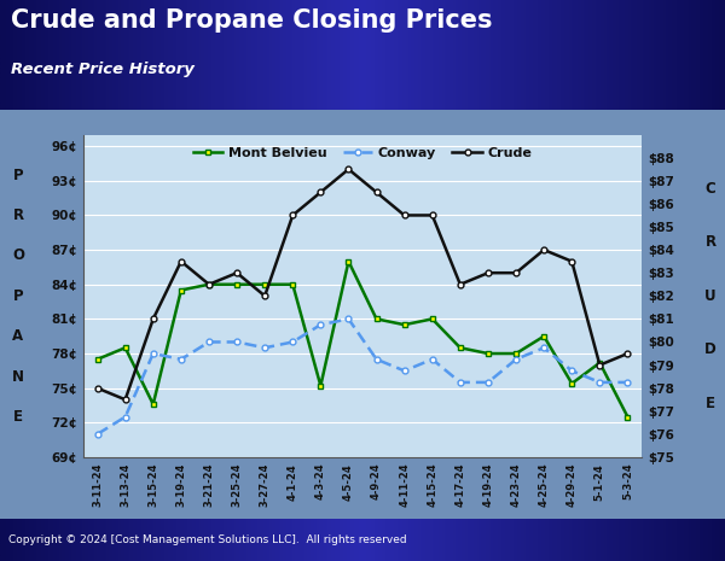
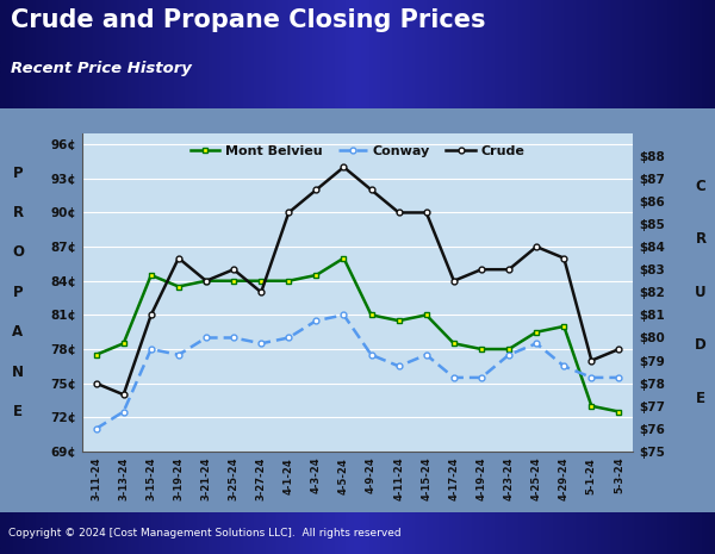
Mont Belvieu/3-15-24: 73.6¢ -> 84.5¢
Mont Belvieu/4-3-24: 75.2¢ -> 84.5¢
Mont Belvieu/4-29-24: 75.4¢ -> 80.0¢
Mont Belvieu/5-1-24: 77.2¢ -> 73.0¢
